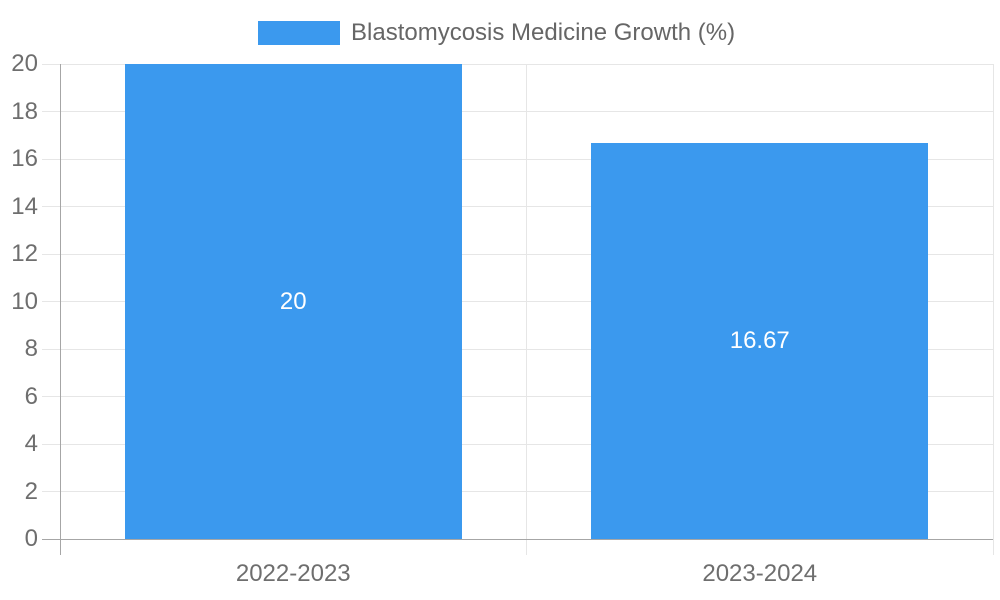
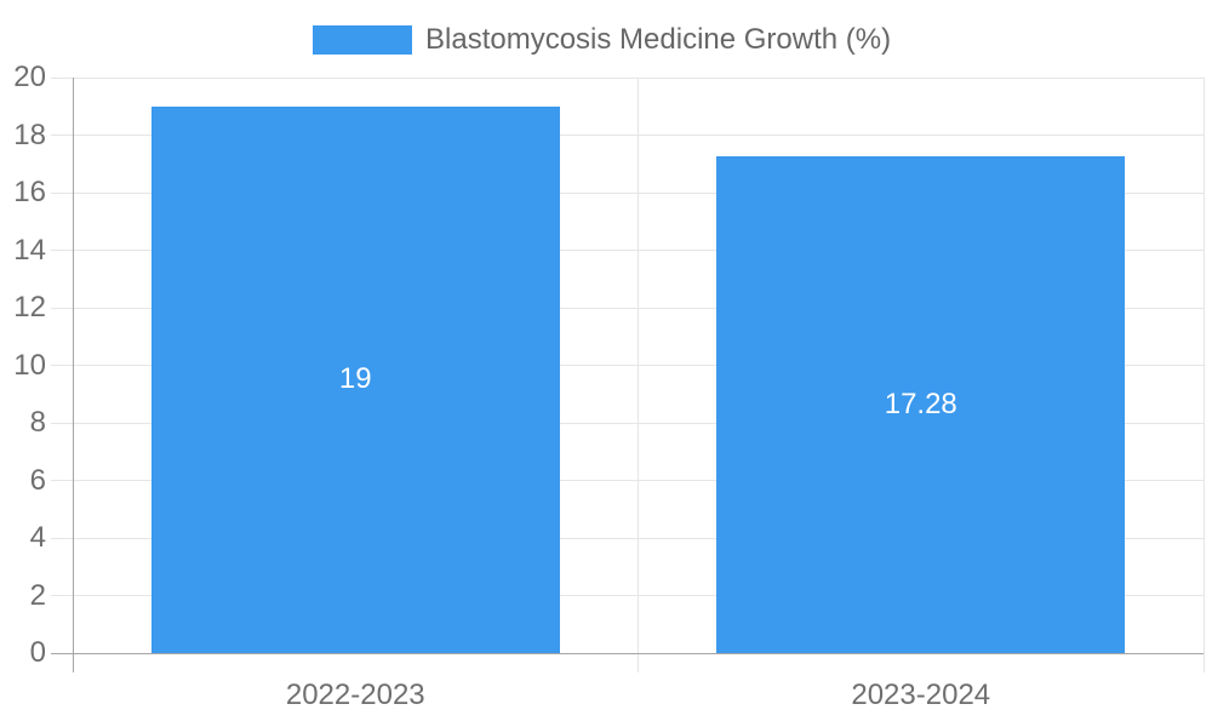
2022-2023: 20 -> 19
2023-2024: 16.67 -> 17.28
